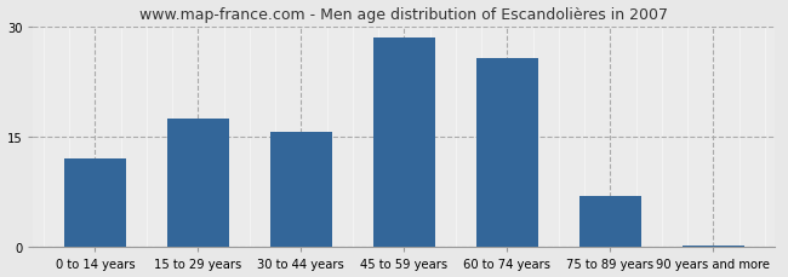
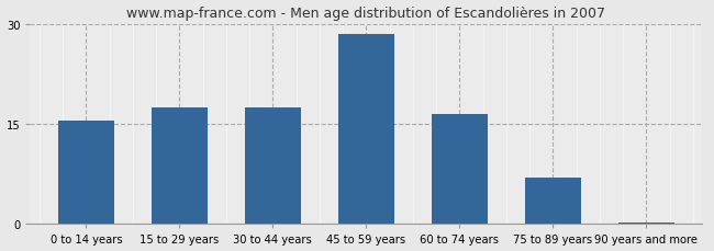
0 to 14 years: 12.0 -> 15.5
30 to 44 years: 15.6 -> 17.5
60 to 74 years: 25.6 -> 16.5
